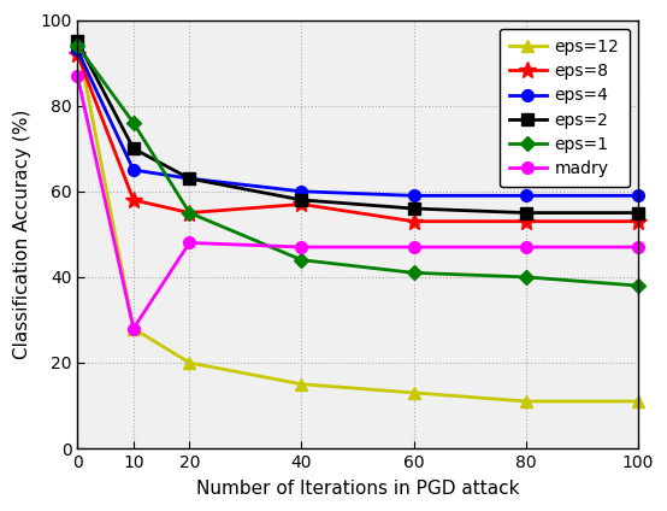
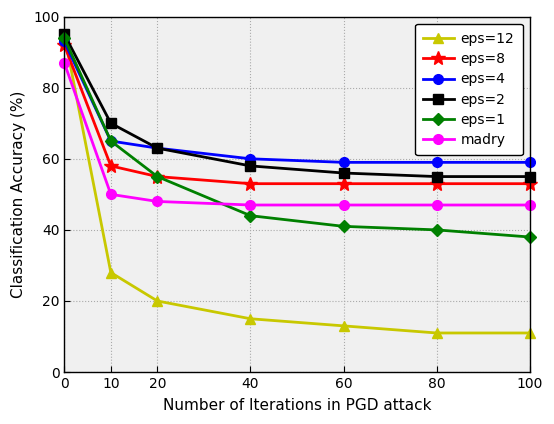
eps=1/10: 76 -> 65
madry/10: 28 -> 50
eps=8/40: 57 -> 53
